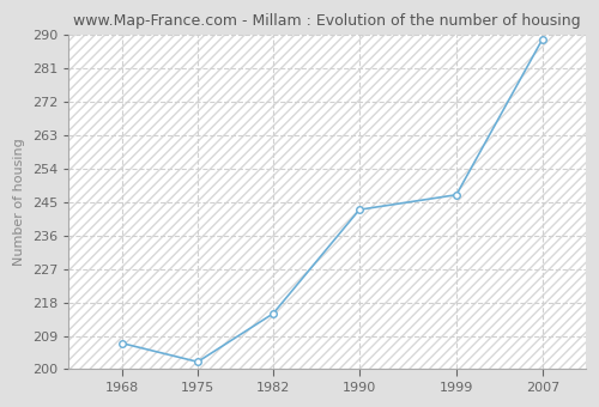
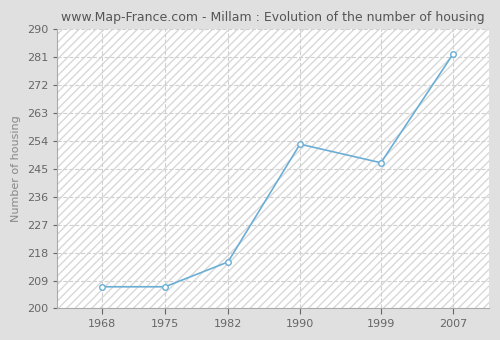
1975: 202 -> 207
1990: 243 -> 253
2007: 289 -> 282
